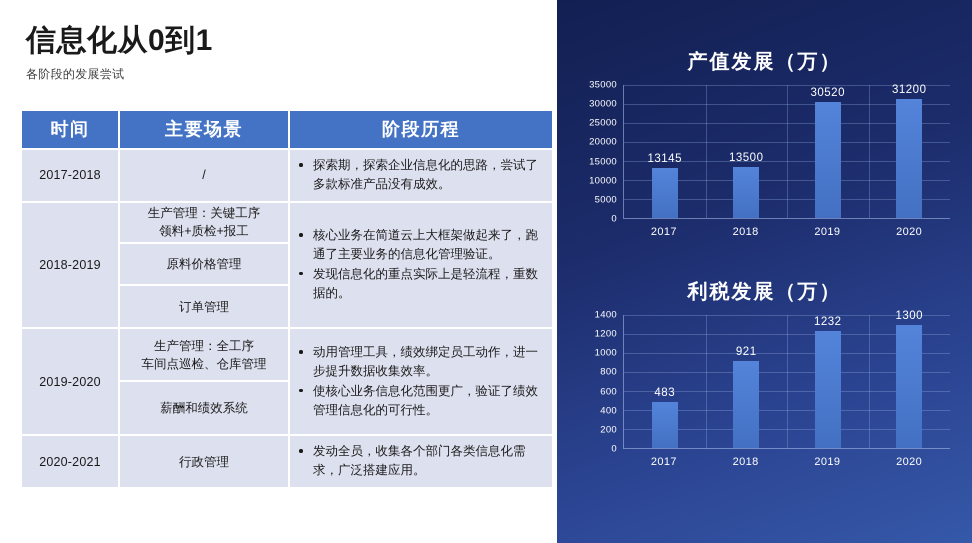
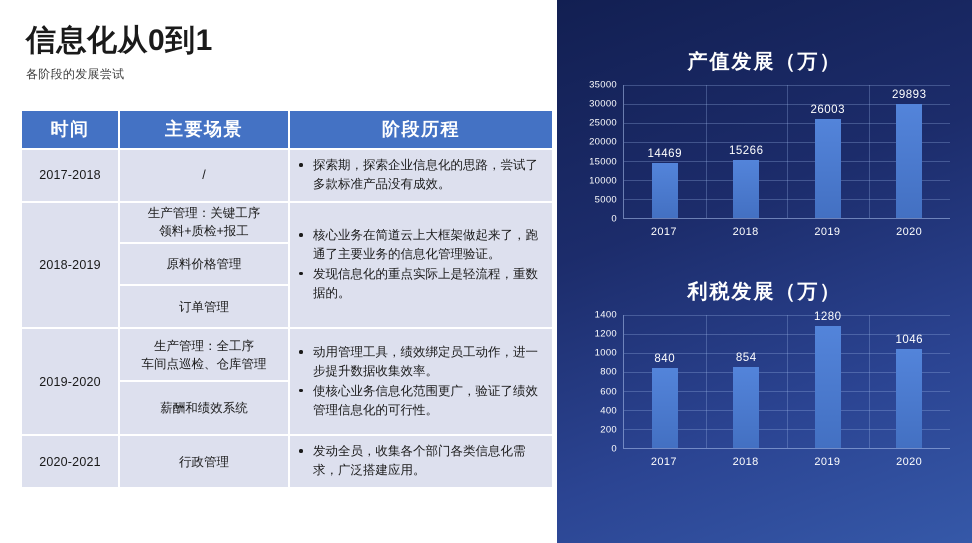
产值发展（万）/2017: 13145 -> 14469
产值发展（万）/2018: 13500 -> 15266
产值发展（万）/2019: 30520 -> 26003
产值发展（万）/2020: 31200 -> 29893
利税发展（万）/2017: 483 -> 840
利税发展（万）/2018: 921 -> 854
利税发展（万）/2019: 1232 -> 1280
利税发展（万）/2020: 1300 -> 1046
